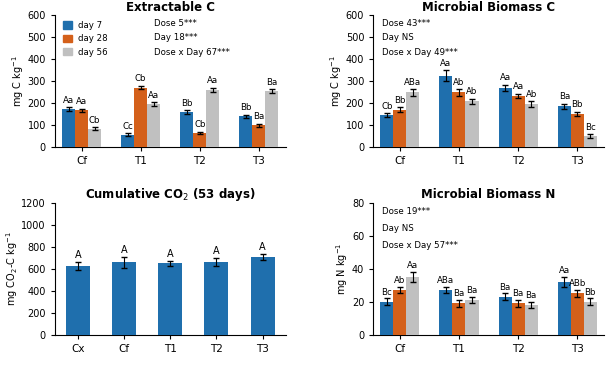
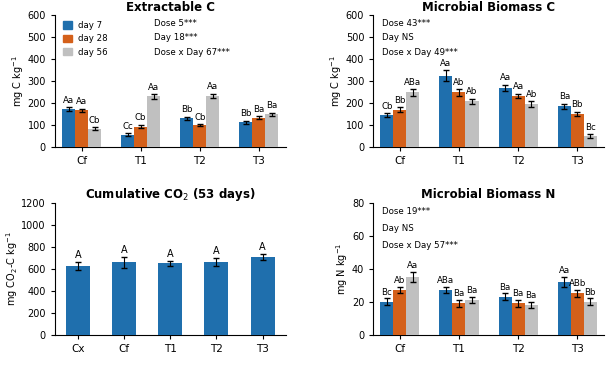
Extractable C/day 28/T1: 270 -> 93
Extractable C/day 56/T1: 195 -> 230
Extractable C/day 7/T2: 160 -> 130
Extractable C/day 28/T2: 65 -> 100
Extractable C/day 56/T2: 260 -> 232
Extractable C/day 7/T3: 140 -> 113
Extractable C/day 28/T3: 100 -> 133
Extractable C/day 56/T3: 255 -> 148
